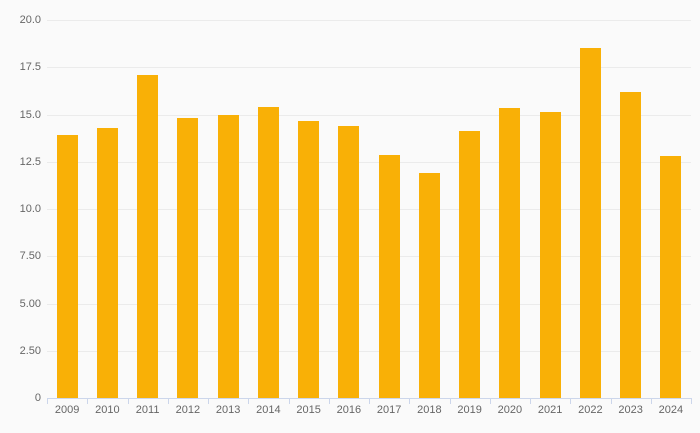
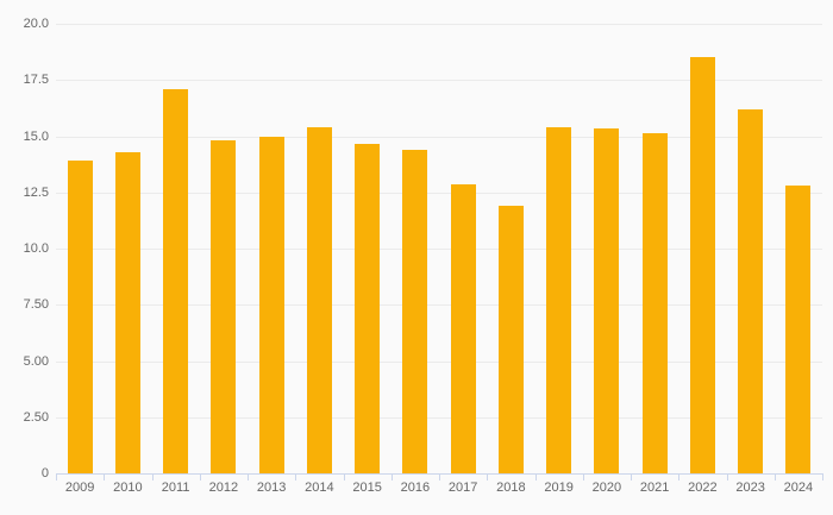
2019: 14.2 -> 15.4
